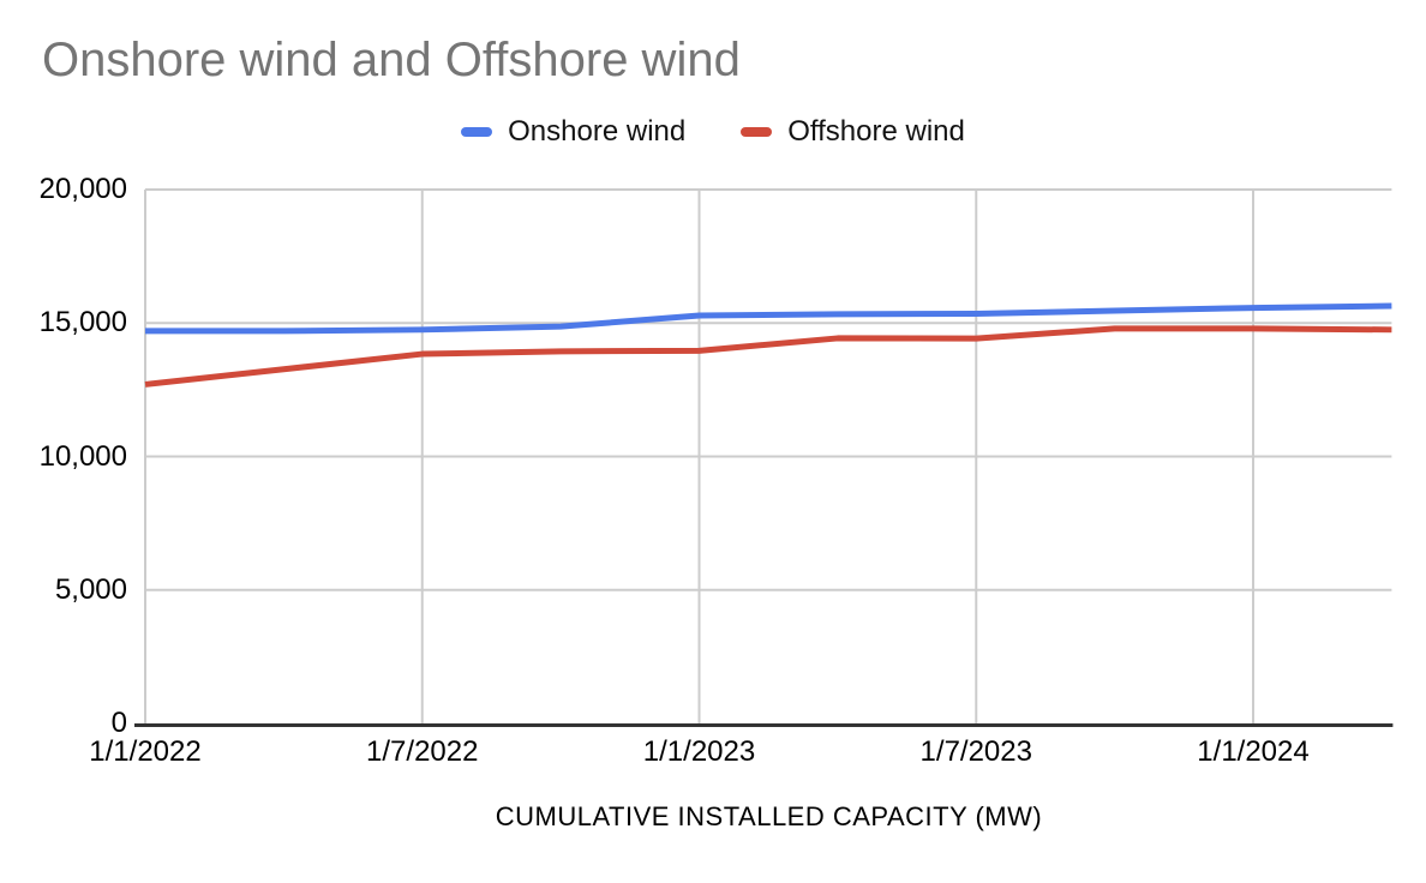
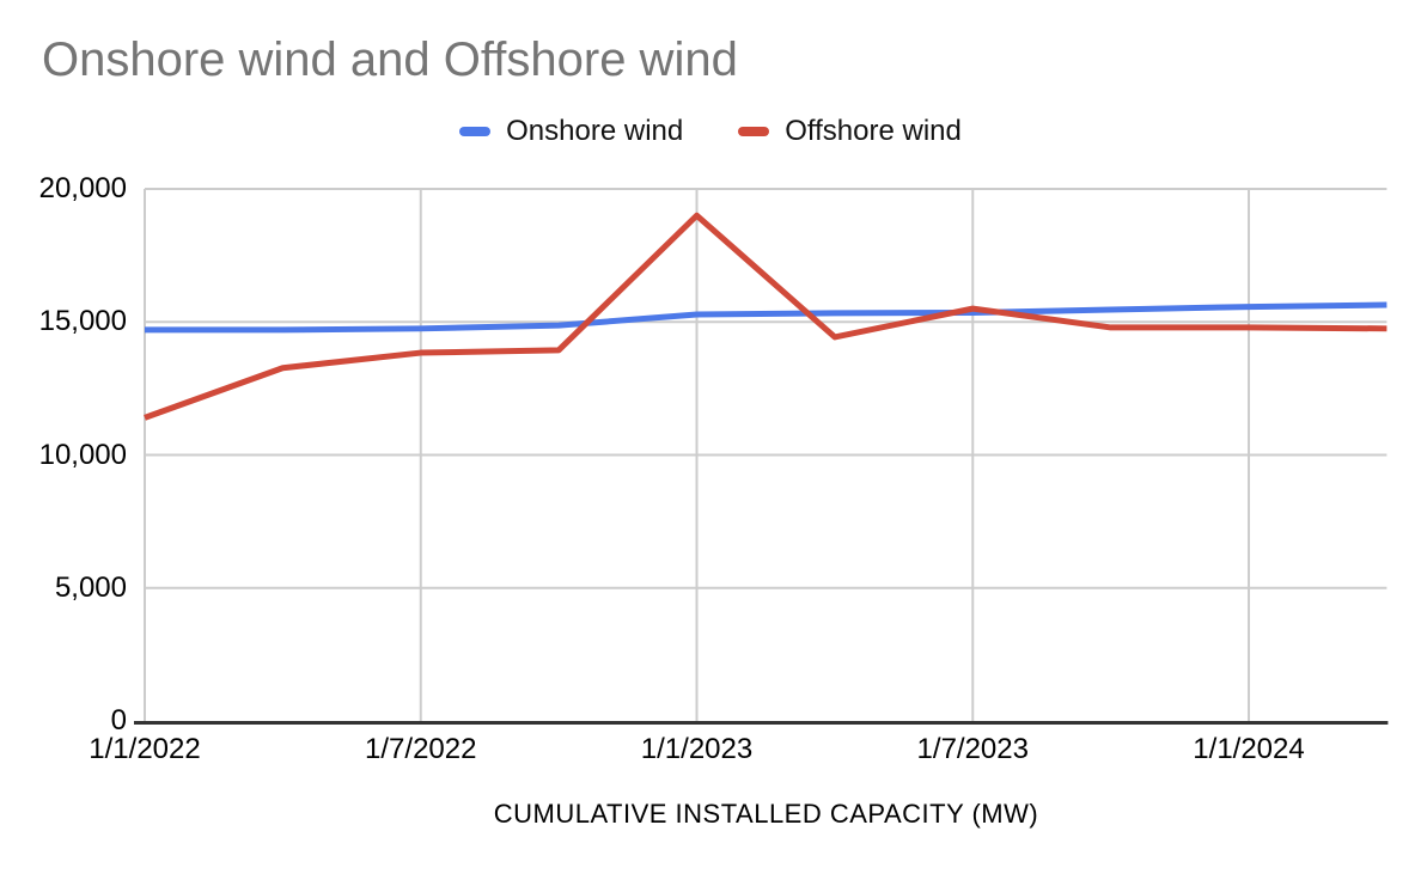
Offshore wind/1/1/2022: 12700 -> 11400
Offshore wind/1/1/2023: 14000 -> 19000
Offshore wind/1/7/2023: 14400 -> 15500
